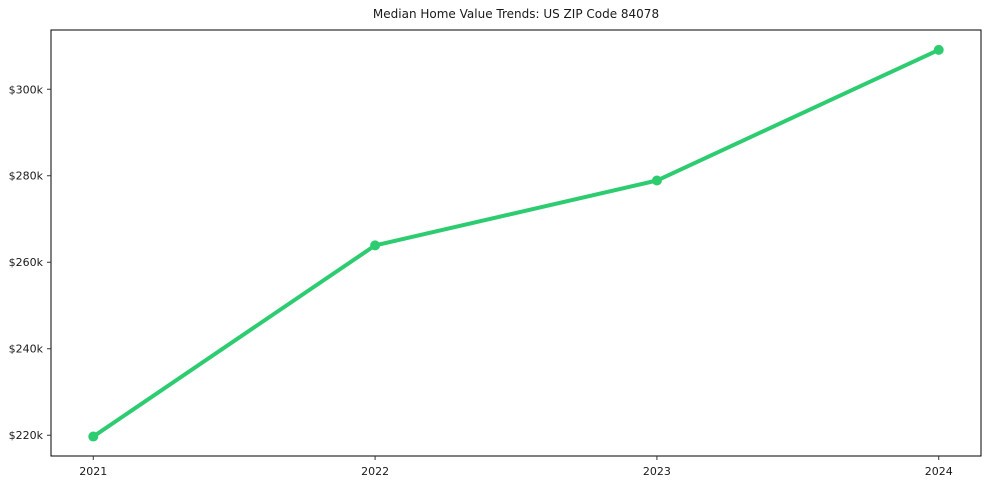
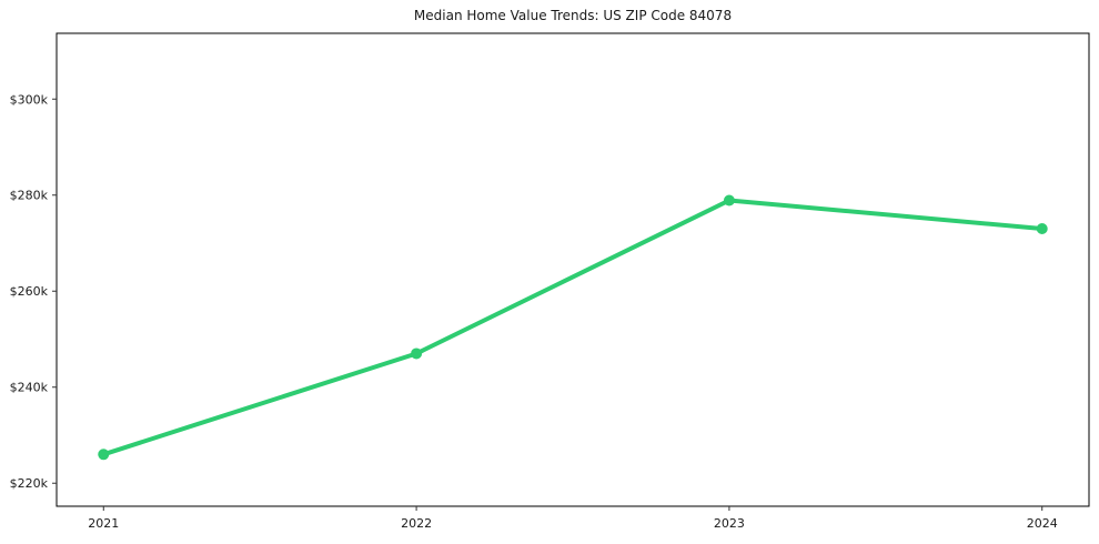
2021: $220k -> $226k
2022: $264k -> $247k
2024: $309k -> $273k
